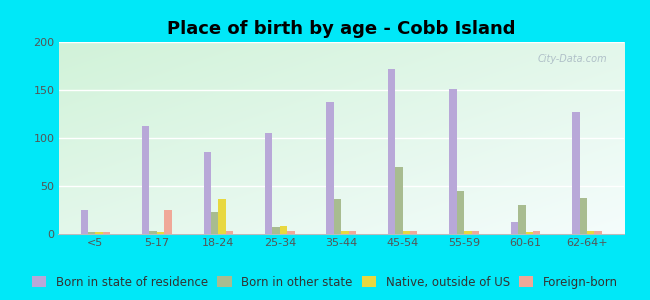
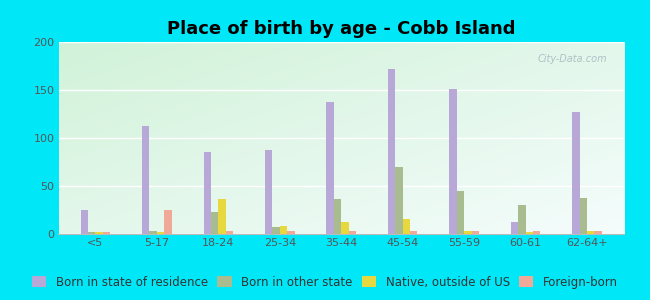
Born in state of residence/25-34: 105 -> 88
Native, outside of US/35-44: 3 -> 12
Native, outside of US/45-54: 3 -> 16
